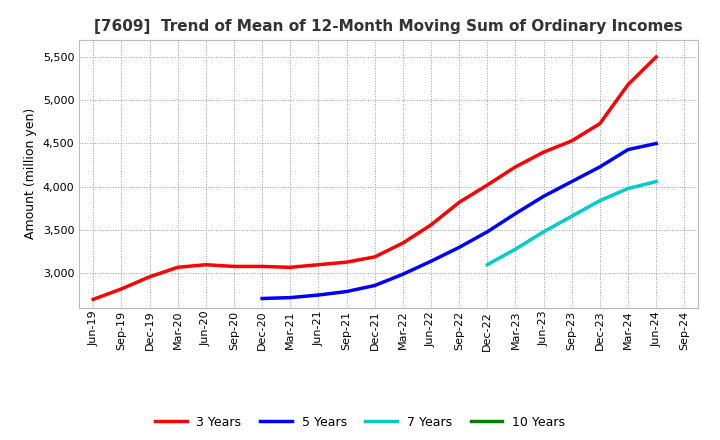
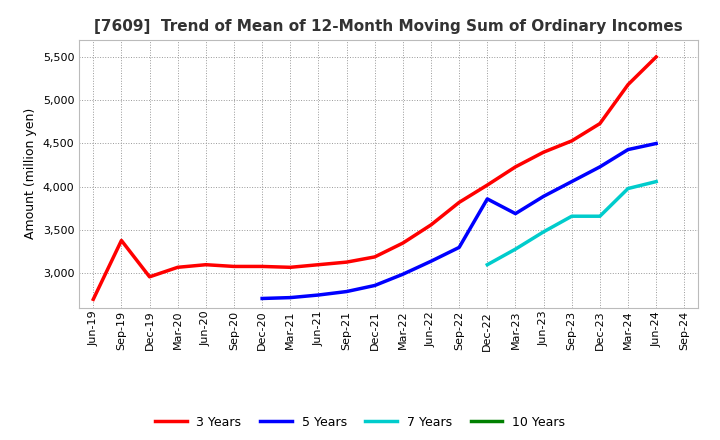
3 Years/Sep-19: 2,820 -> 3,380
5 Years/Dec-22: 3,480 -> 3,860
7 Years/Dec-23: 3,840 -> 3,660
